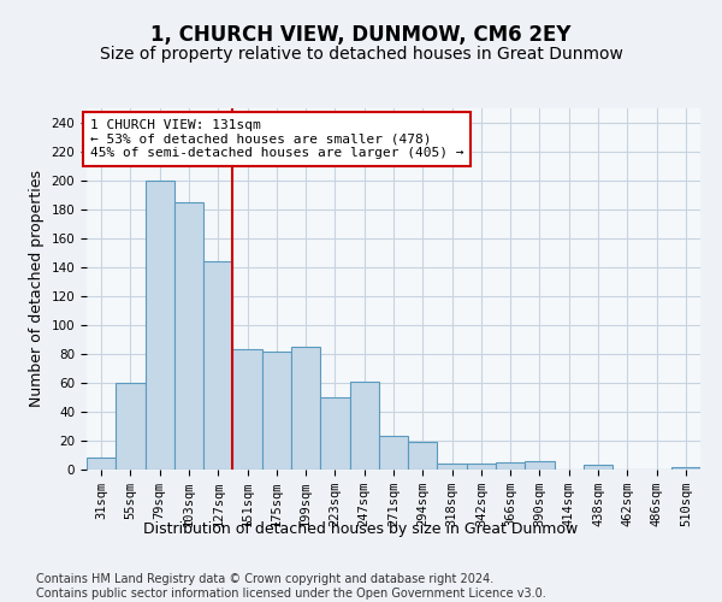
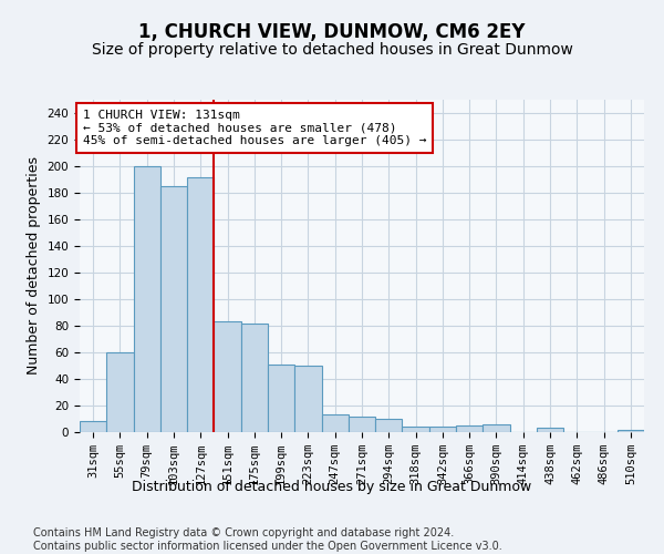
127sqm: 144 -> 192
199sqm: 85 -> 51
247sqm: 61 -> 13
271sqm: 23 -> 12
294sqm: 19 -> 10
